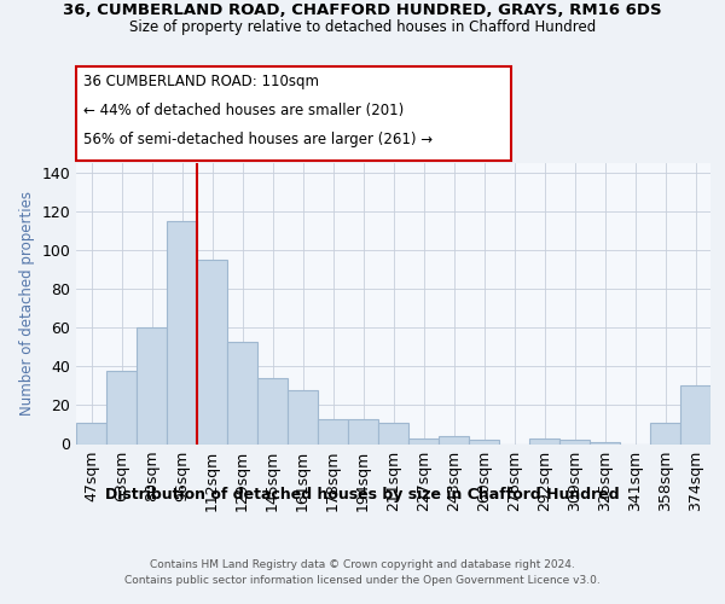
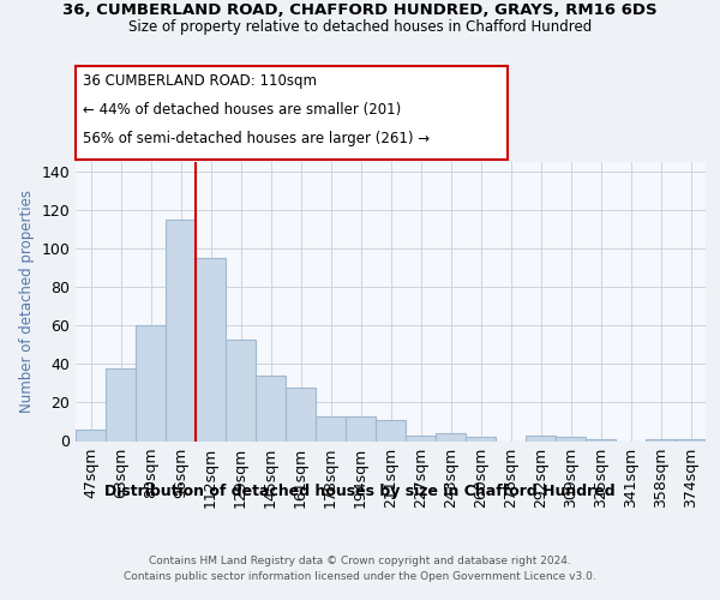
47sqm: 11 -> 6
358sqm: 11 -> 1
374sqm: 30 -> 1
